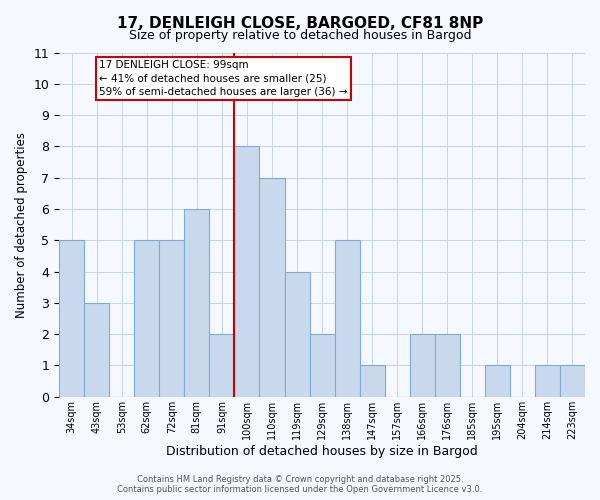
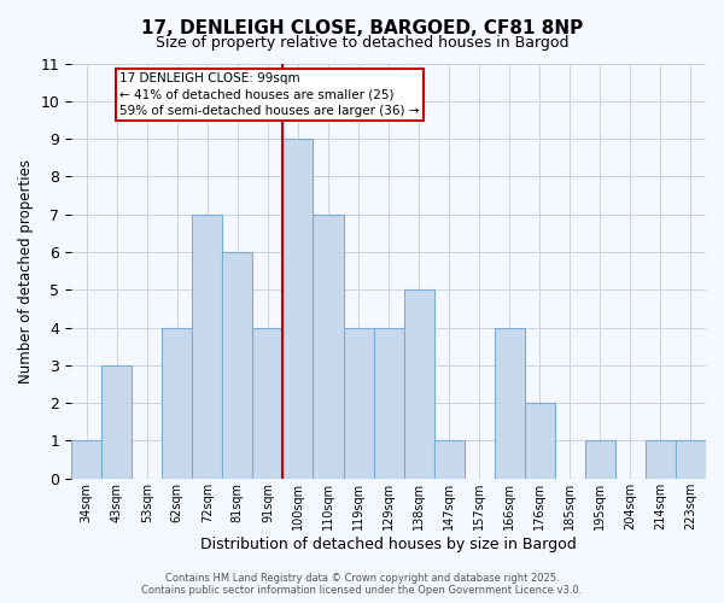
34sqm: 5 -> 1
62sqm: 5 -> 4
72sqm: 5 -> 7
91sqm: 2 -> 4
100sqm: 8 -> 9
129sqm: 2 -> 4
166sqm: 2 -> 4
